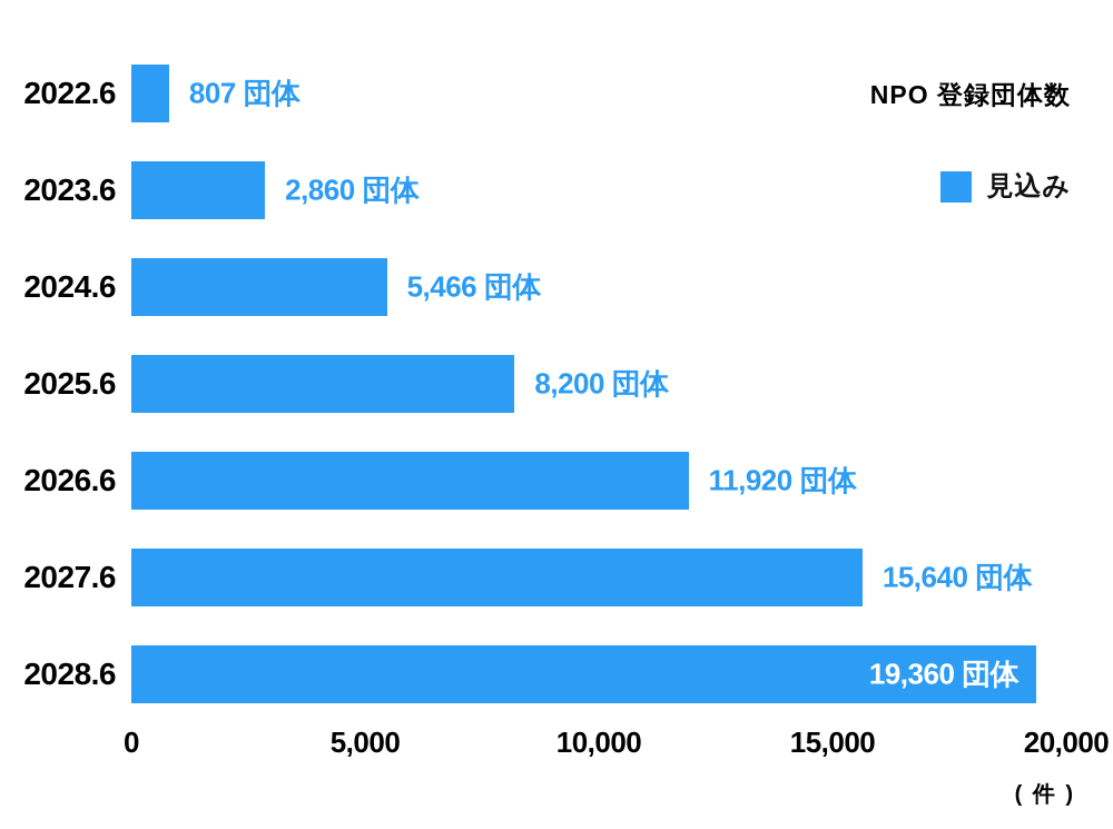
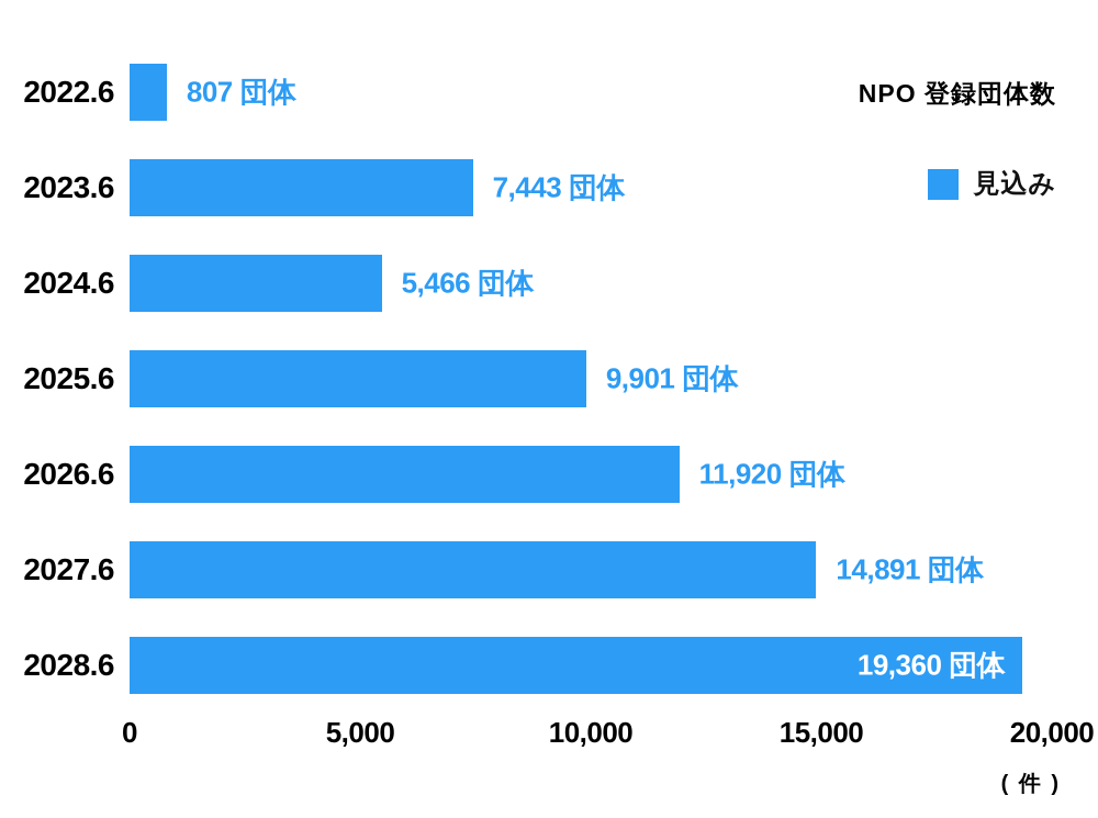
2023.6: 2,860 -> 7,443
2025.6: 8,200 -> 9,901
2027.6: 15,640 -> 14,891
